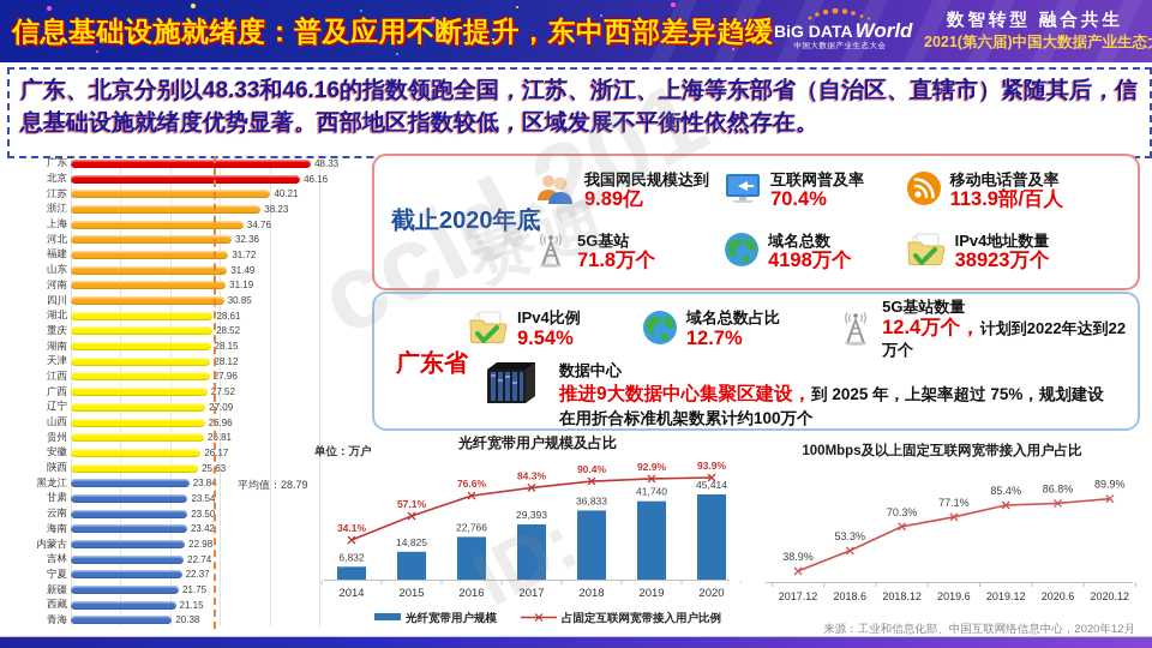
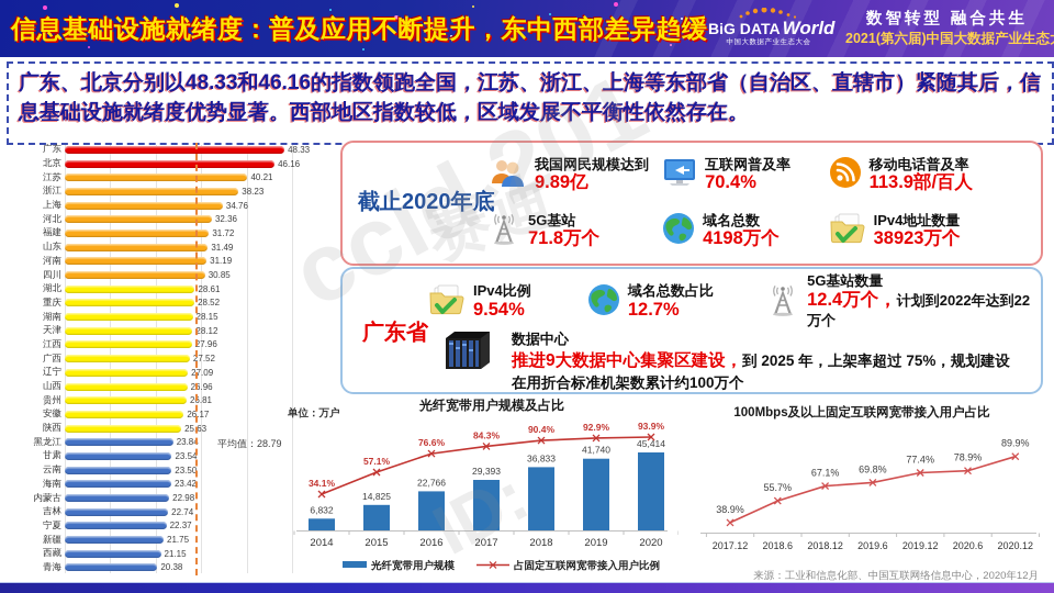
100Mbps及以上固定互联网宽带接入用户占比/2018.6: 53.3% -> 55.7%
100Mbps及以上固定互联网宽带接入用户占比/2018.12: 70.3% -> 67.1%
100Mbps及以上固定互联网宽带接入用户占比/2019.6: 77.1% -> 69.8%
100Mbps及以上固定互联网宽带接入用户占比/2019.12: 85.4% -> 77.4%
100Mbps及以上固定互联网宽带接入用户占比/2020.6: 86.8% -> 78.9%
